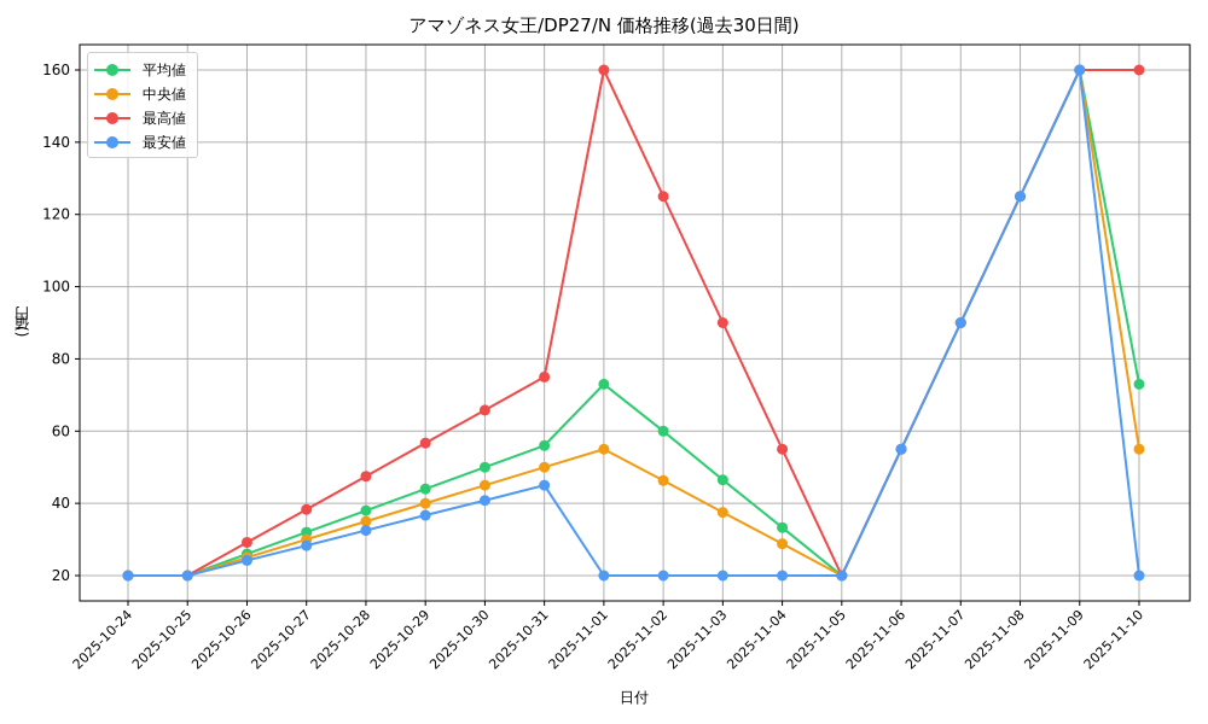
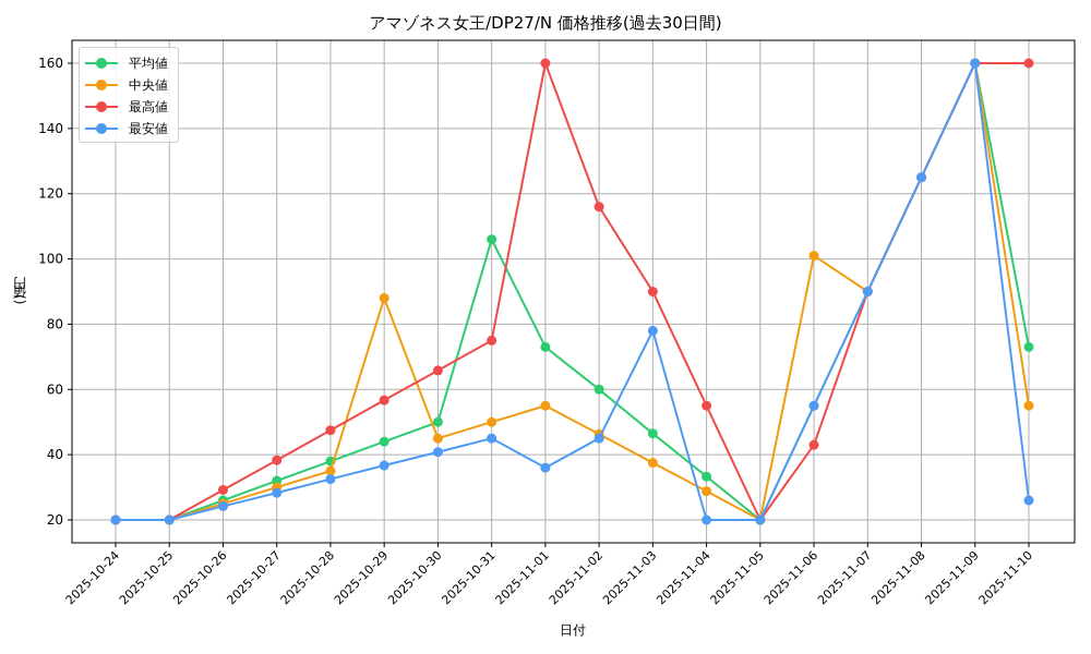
中央値/2025-10-29: 40 -> 88
平均値/2025-10-31: 56 -> 106
最安値/2025-11-01: 20 -> 36
最高値/2025-11-02: 125 -> 116
最安値/2025-11-02: 20 -> 45
最安値/2025-11-03: 20 -> 78
中央値/2025-11-06: 55 -> 101
最高値/2025-11-06: 55 -> 43
最安値/2025-11-10: 20 -> 26
